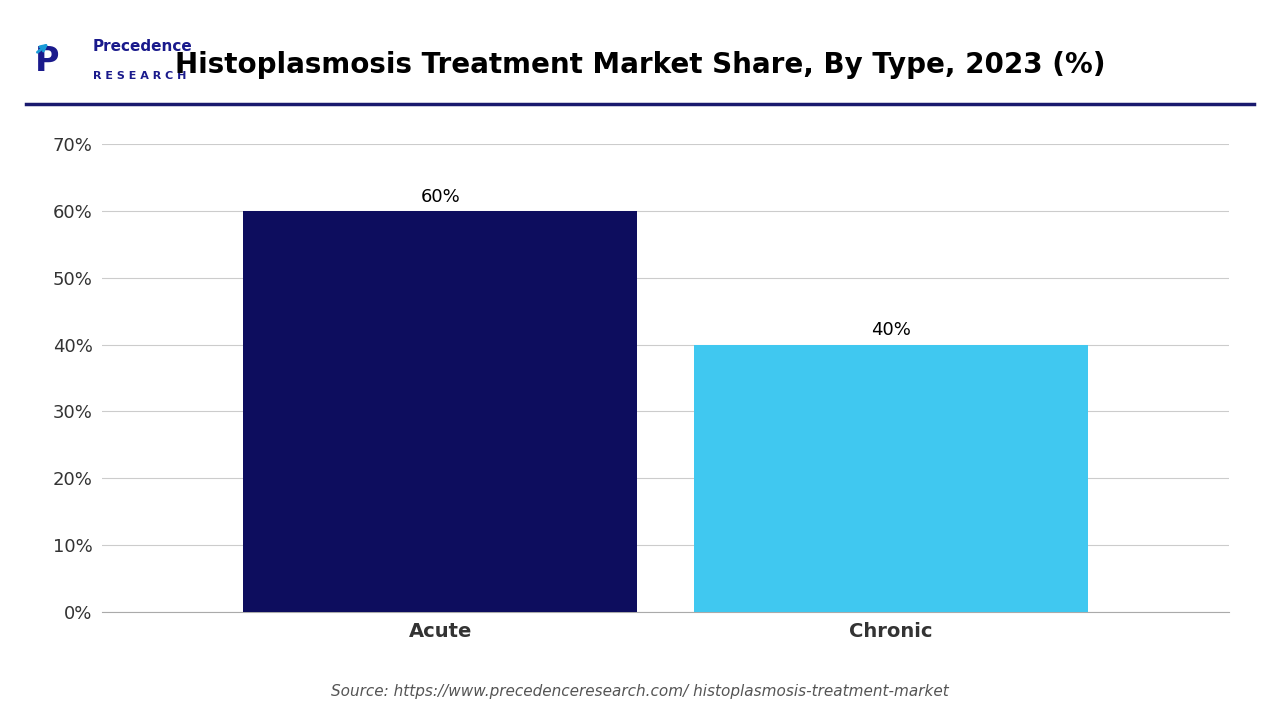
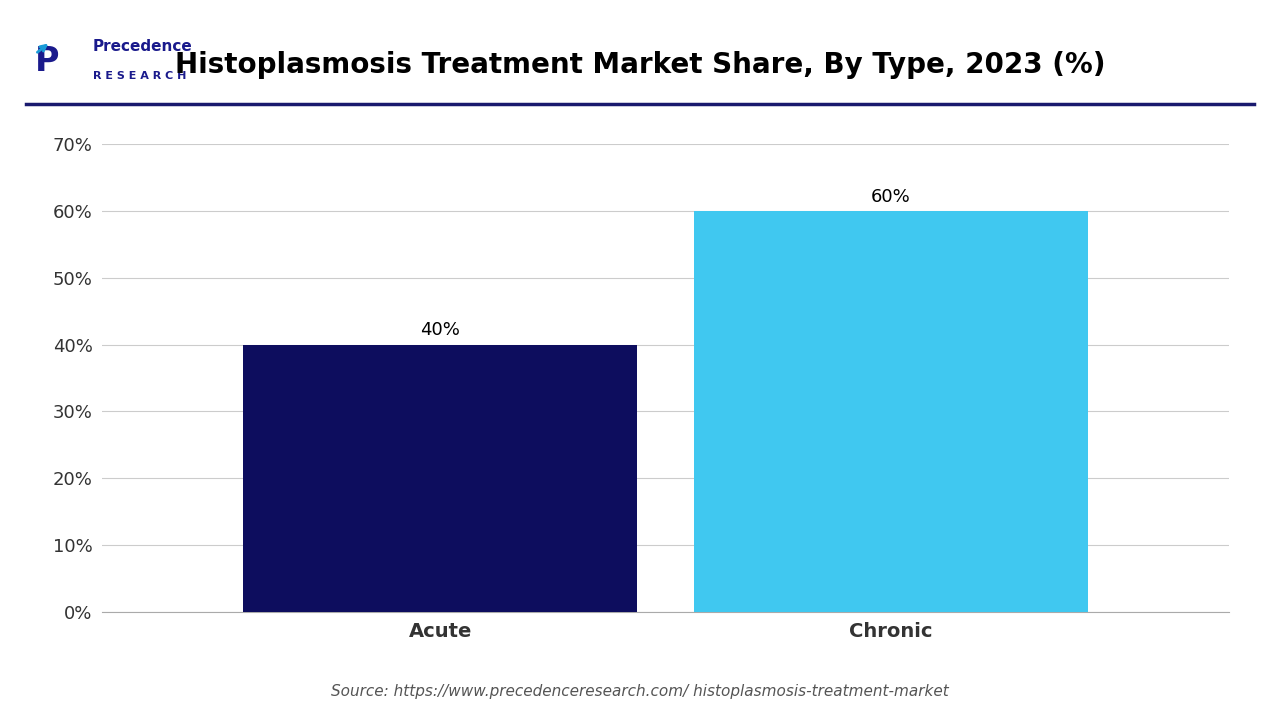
Acute: 60% -> 40%
Chronic: 40% -> 60%
